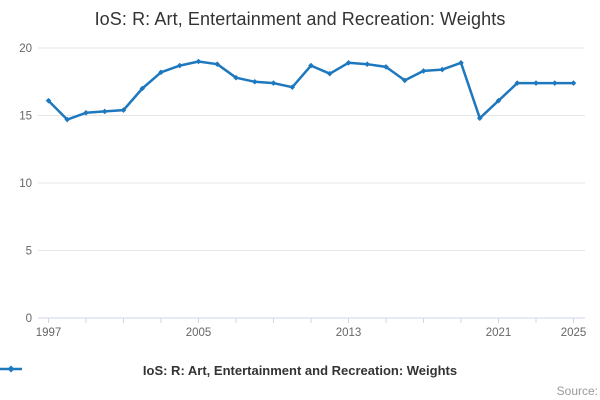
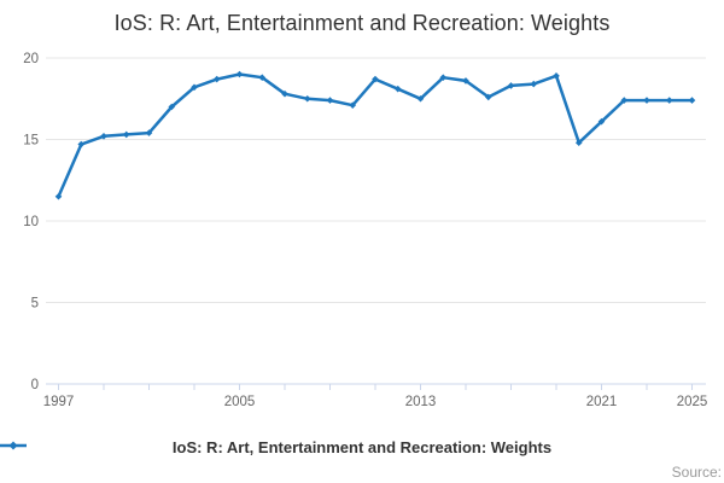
1997: 16.1 -> 11.5
2013: 18.9 -> 17.5
